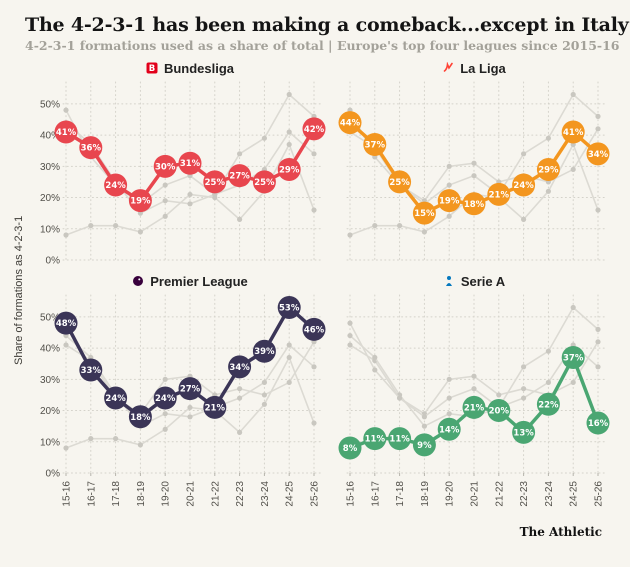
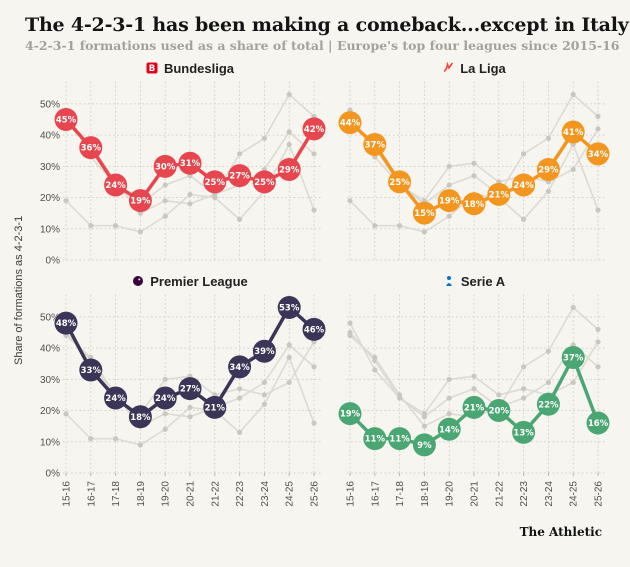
Bundesliga/15-16: 41% -> 45%
Serie A/15-16: 8% -> 19%
